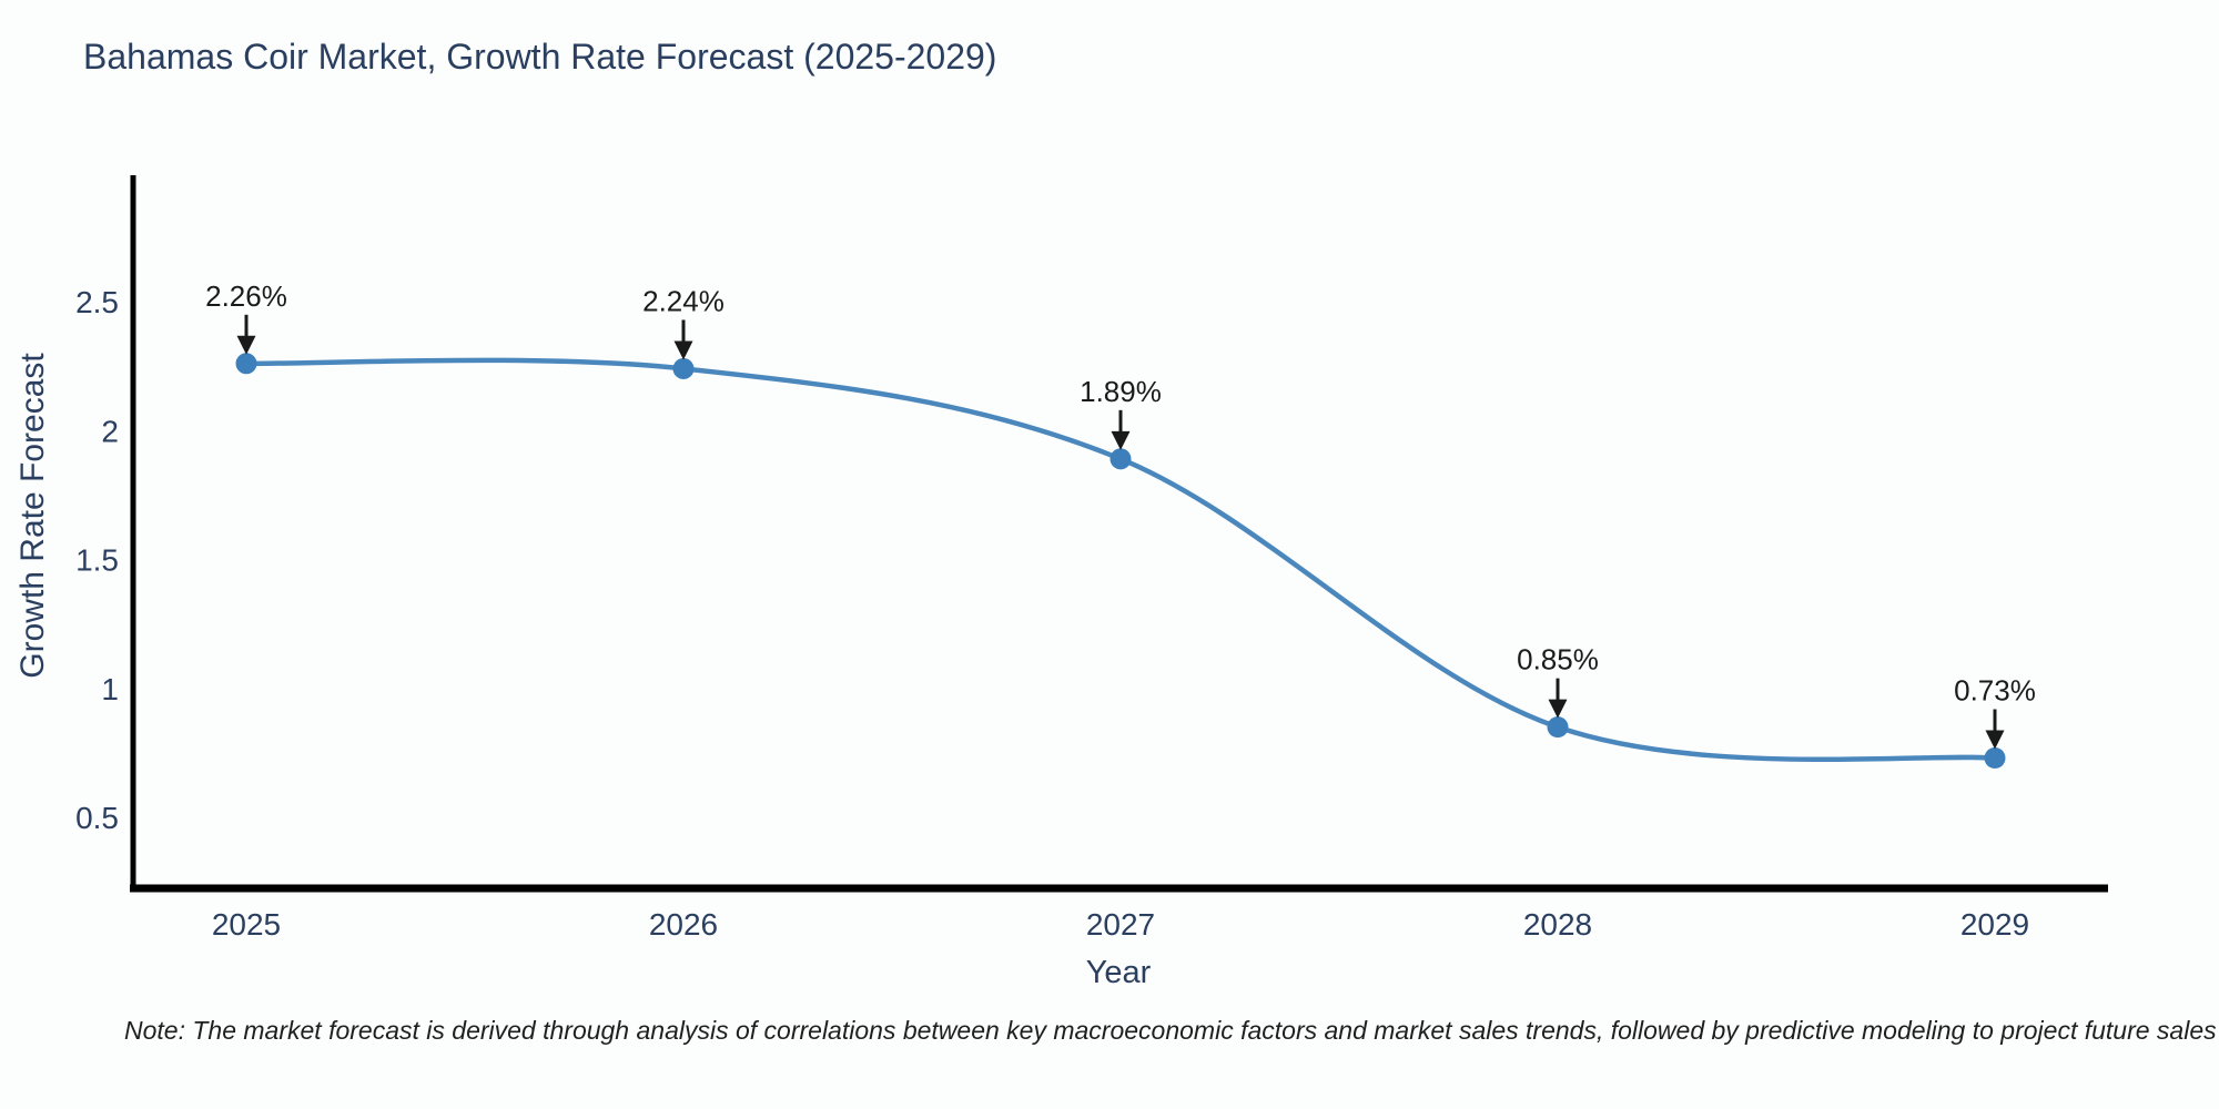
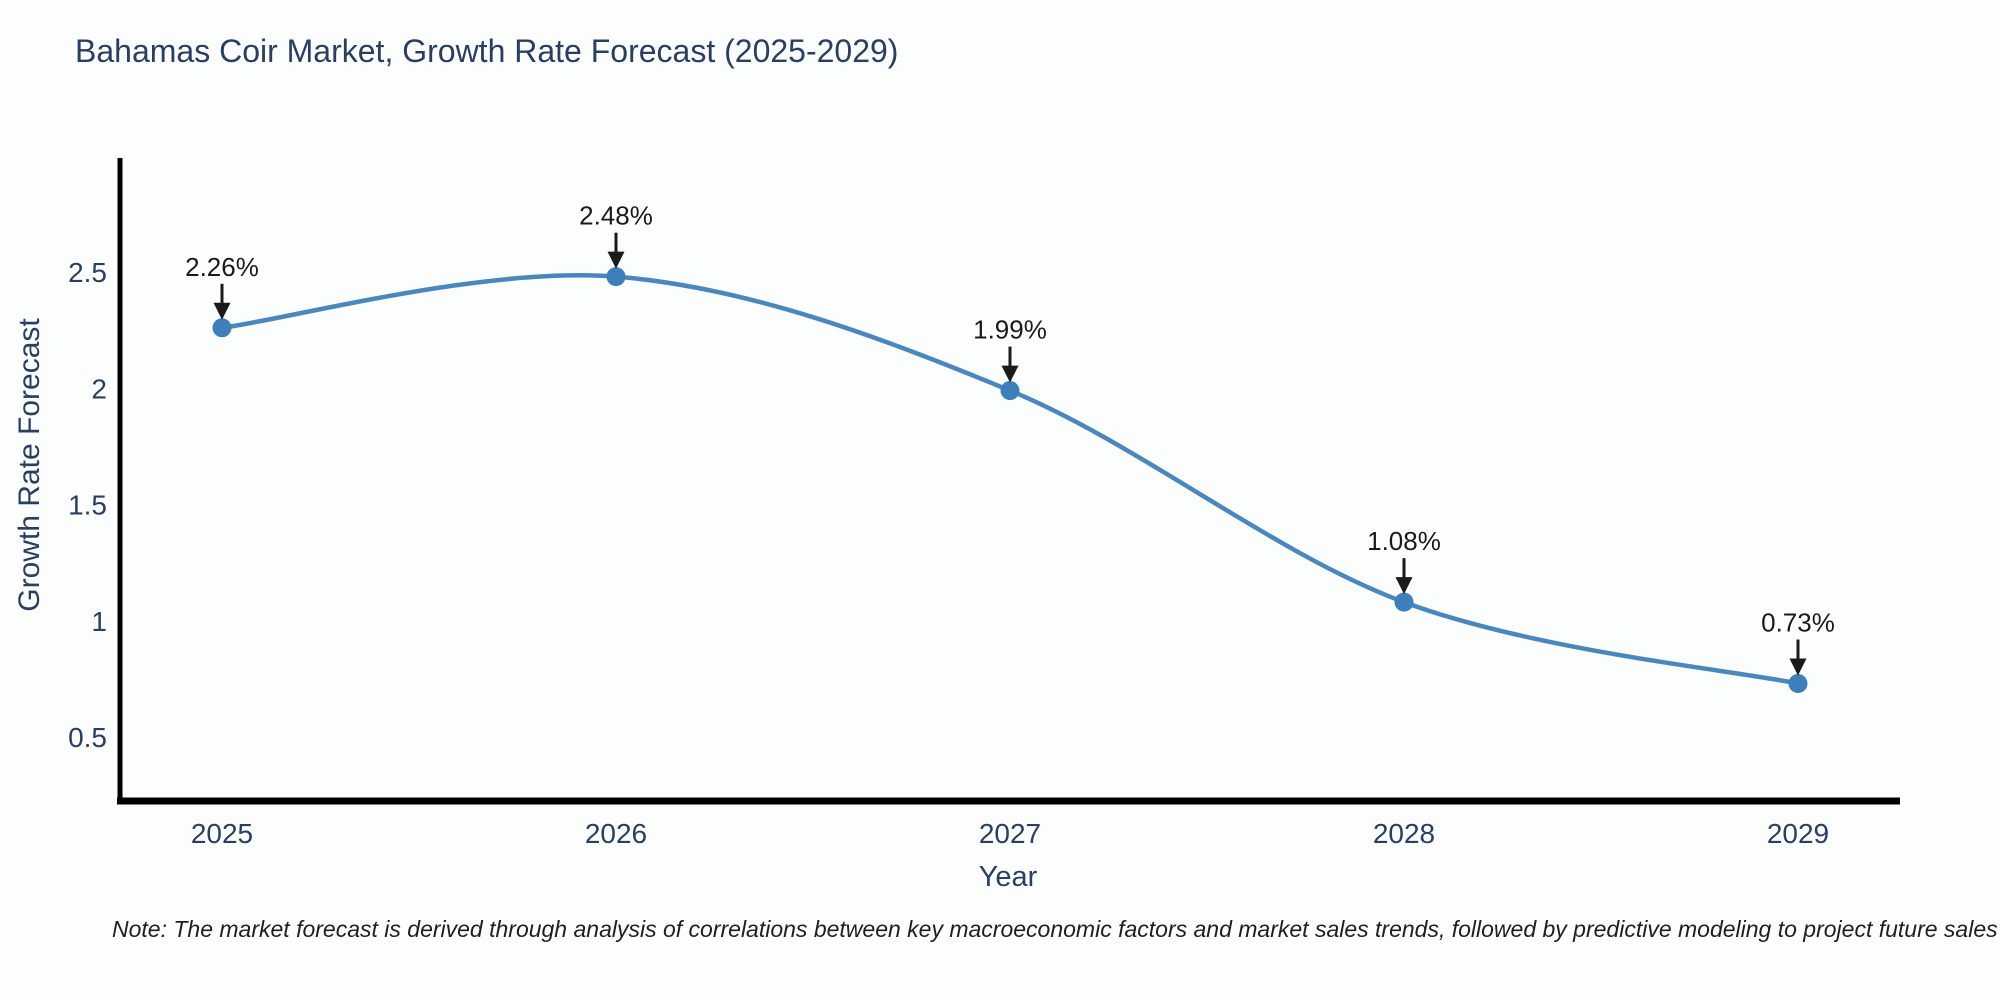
2026: 2.24% -> 2.48%
2027: 1.89% -> 1.99%
2028: 0.85% -> 1.08%
